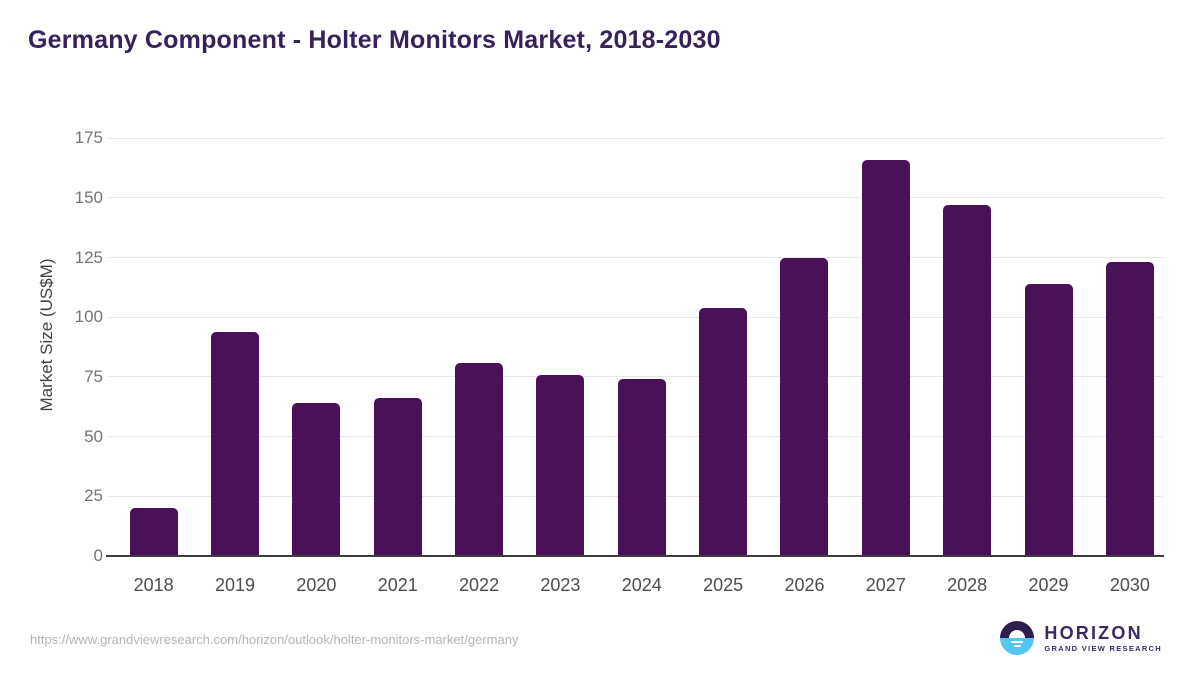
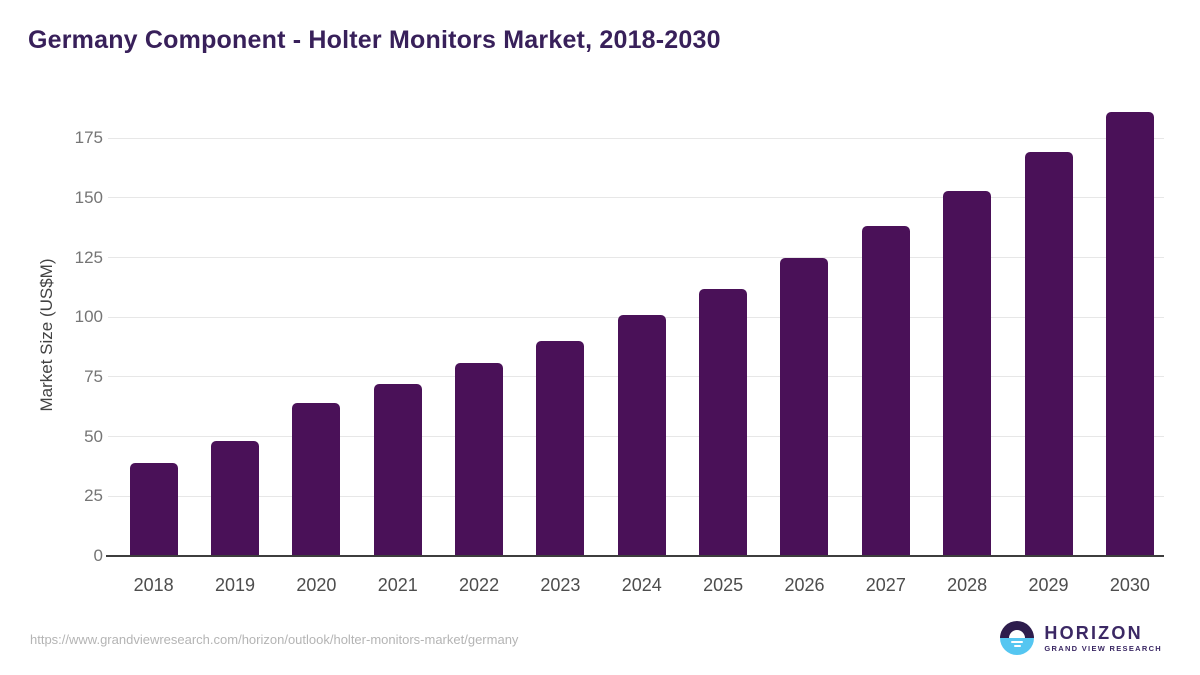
2018: 20 -> 39
2019: 94 -> 48
2021: 66 -> 72
2023: 76 -> 90
2024: 74 -> 101
2025: 104 -> 112
2027: 166 -> 138
2028: 147 -> 153
2029: 114 -> 169
2030: 123 -> 186
